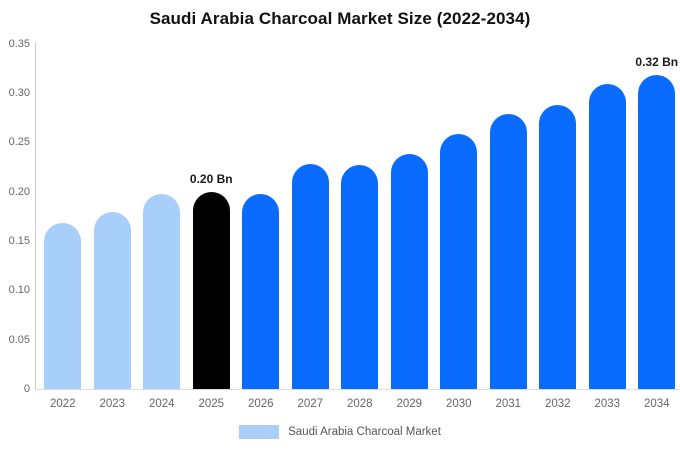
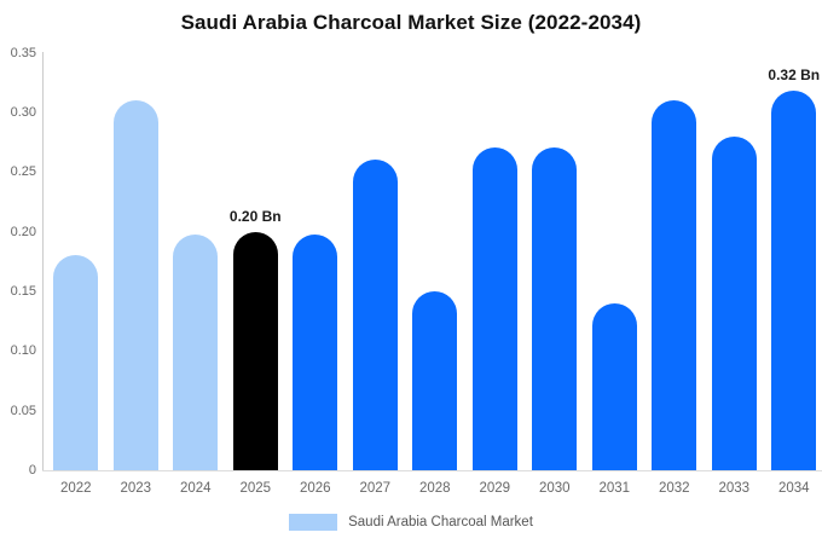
2022: 0.17 -> 0.18
2023: 0.18 -> 0.31
2027: 0.23 -> 0.26
2028: 0.23 -> 0.15
2029: 0.24 -> 0.27
2030: 0.26 -> 0.27
2031: 0.28 -> 0.14
2032: 0.29 -> 0.31
2033: 0.31 -> 0.28
